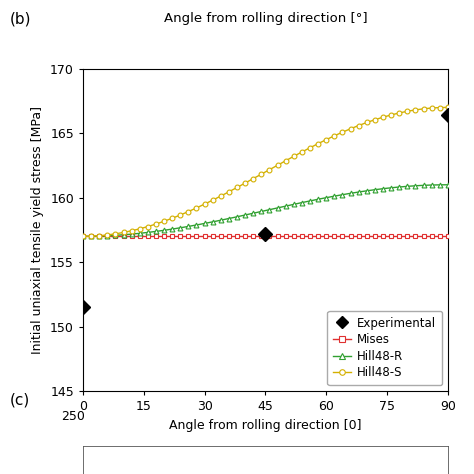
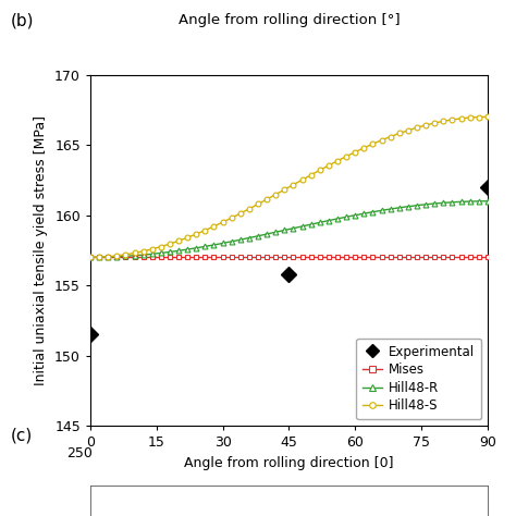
Experimental/45: 157.2 -> 155.8
Experimental/90: 166.4 -> 162.0
